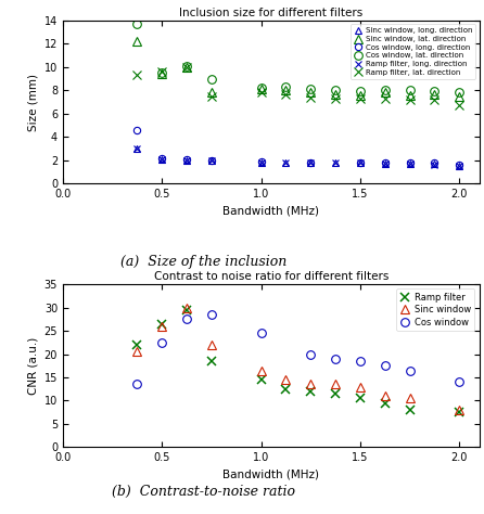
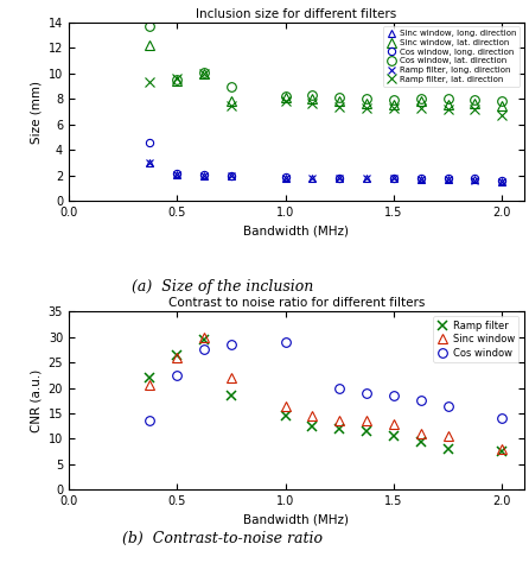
Contrast to noise ratio for different filters/Cos window/1.0: 24.5 -> 29.0
